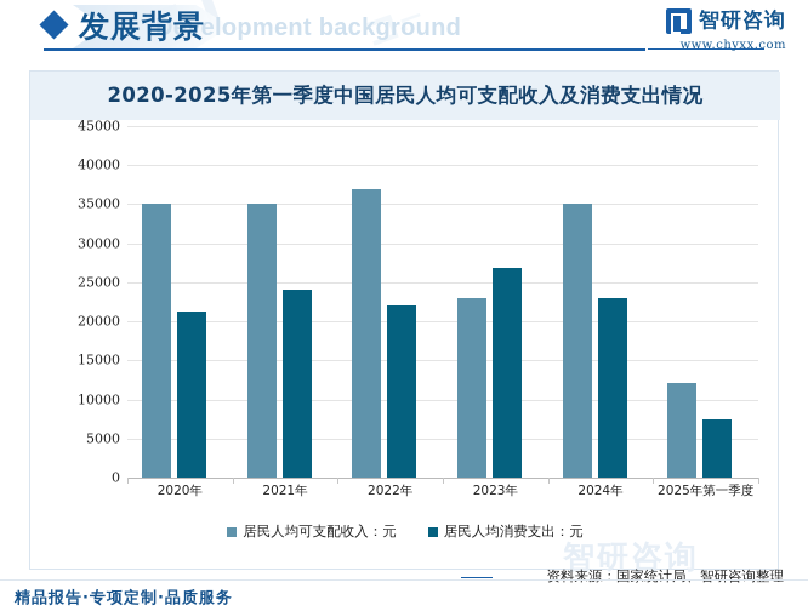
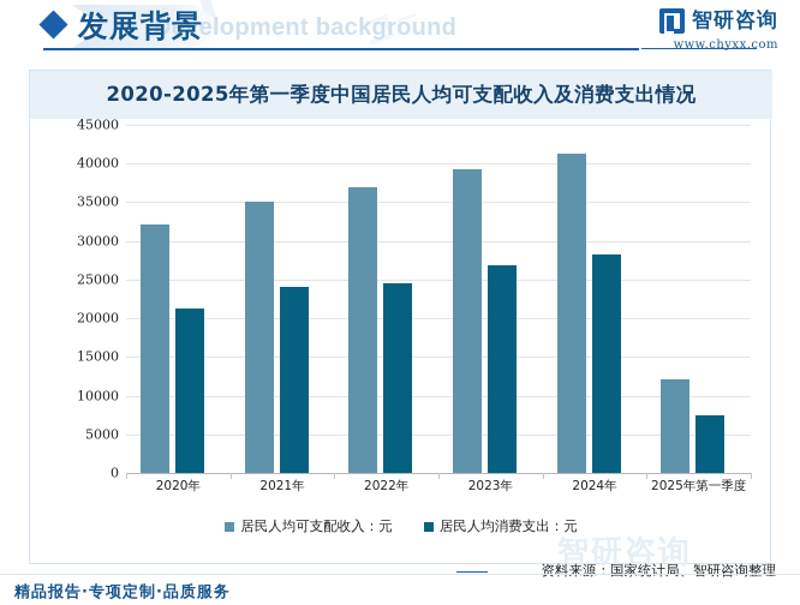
居民人均可支配收入：元/2020年: 35000 -> 32000
居民人均消费支出：元/2022年: 22000 -> 25000
居民人均可支配收入：元/2023年: 23000 -> 39000
居民人均可支配收入：元/2024年: 35000 -> 41000
居民人均消费支出：元/2024年: 23000 -> 28000
